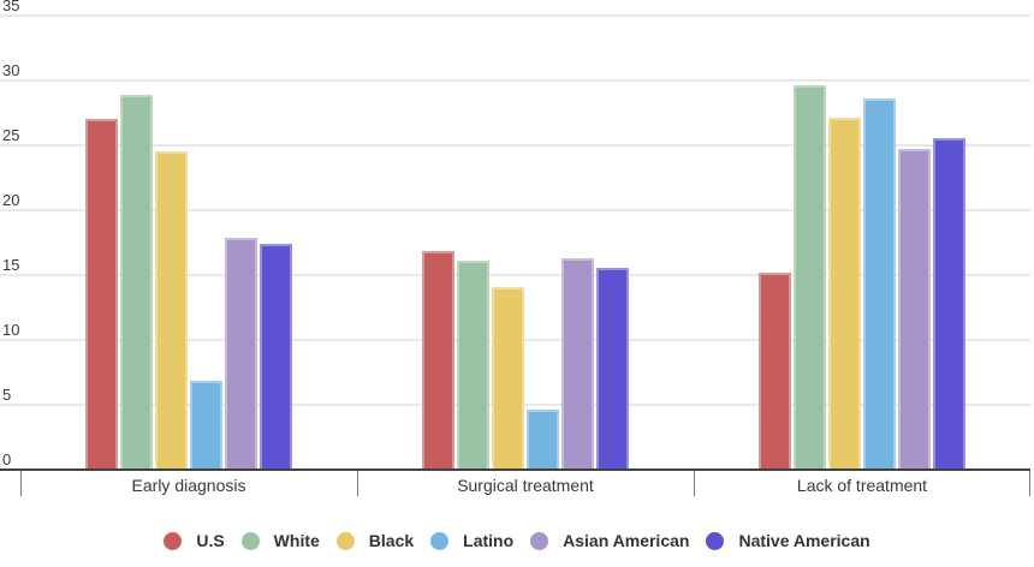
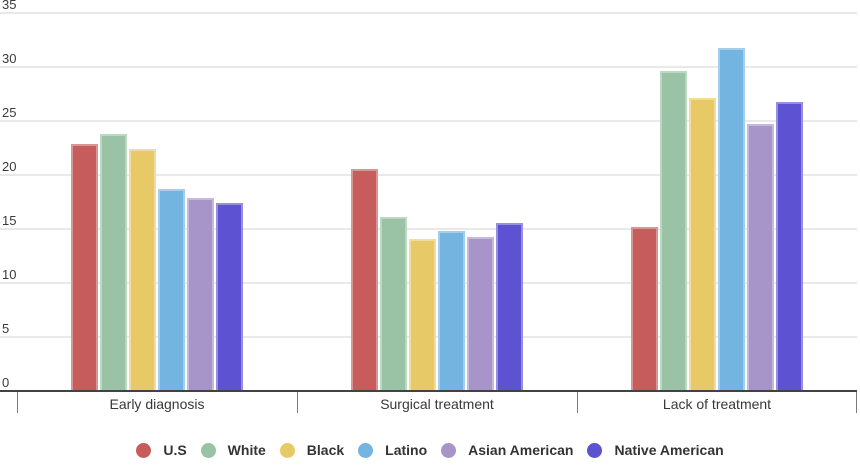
U.S/Early diagnosis: 26.9 -> 22.8
White/Early diagnosis: 28.8 -> 23.7
Black/Early diagnosis: 24.4 -> 22.3
Latino/Early diagnosis: 6.8 -> 18.6
U.S/Surgical treatment: 16.8 -> 20.5
Latino/Surgical treatment: 4.5 -> 14.7
Asian American/Surgical treatment: 16.2 -> 14.2
Latino/Lack of treatment: 28.5 -> 31.7
Native American/Lack of treatment: 25.5 -> 26.7
